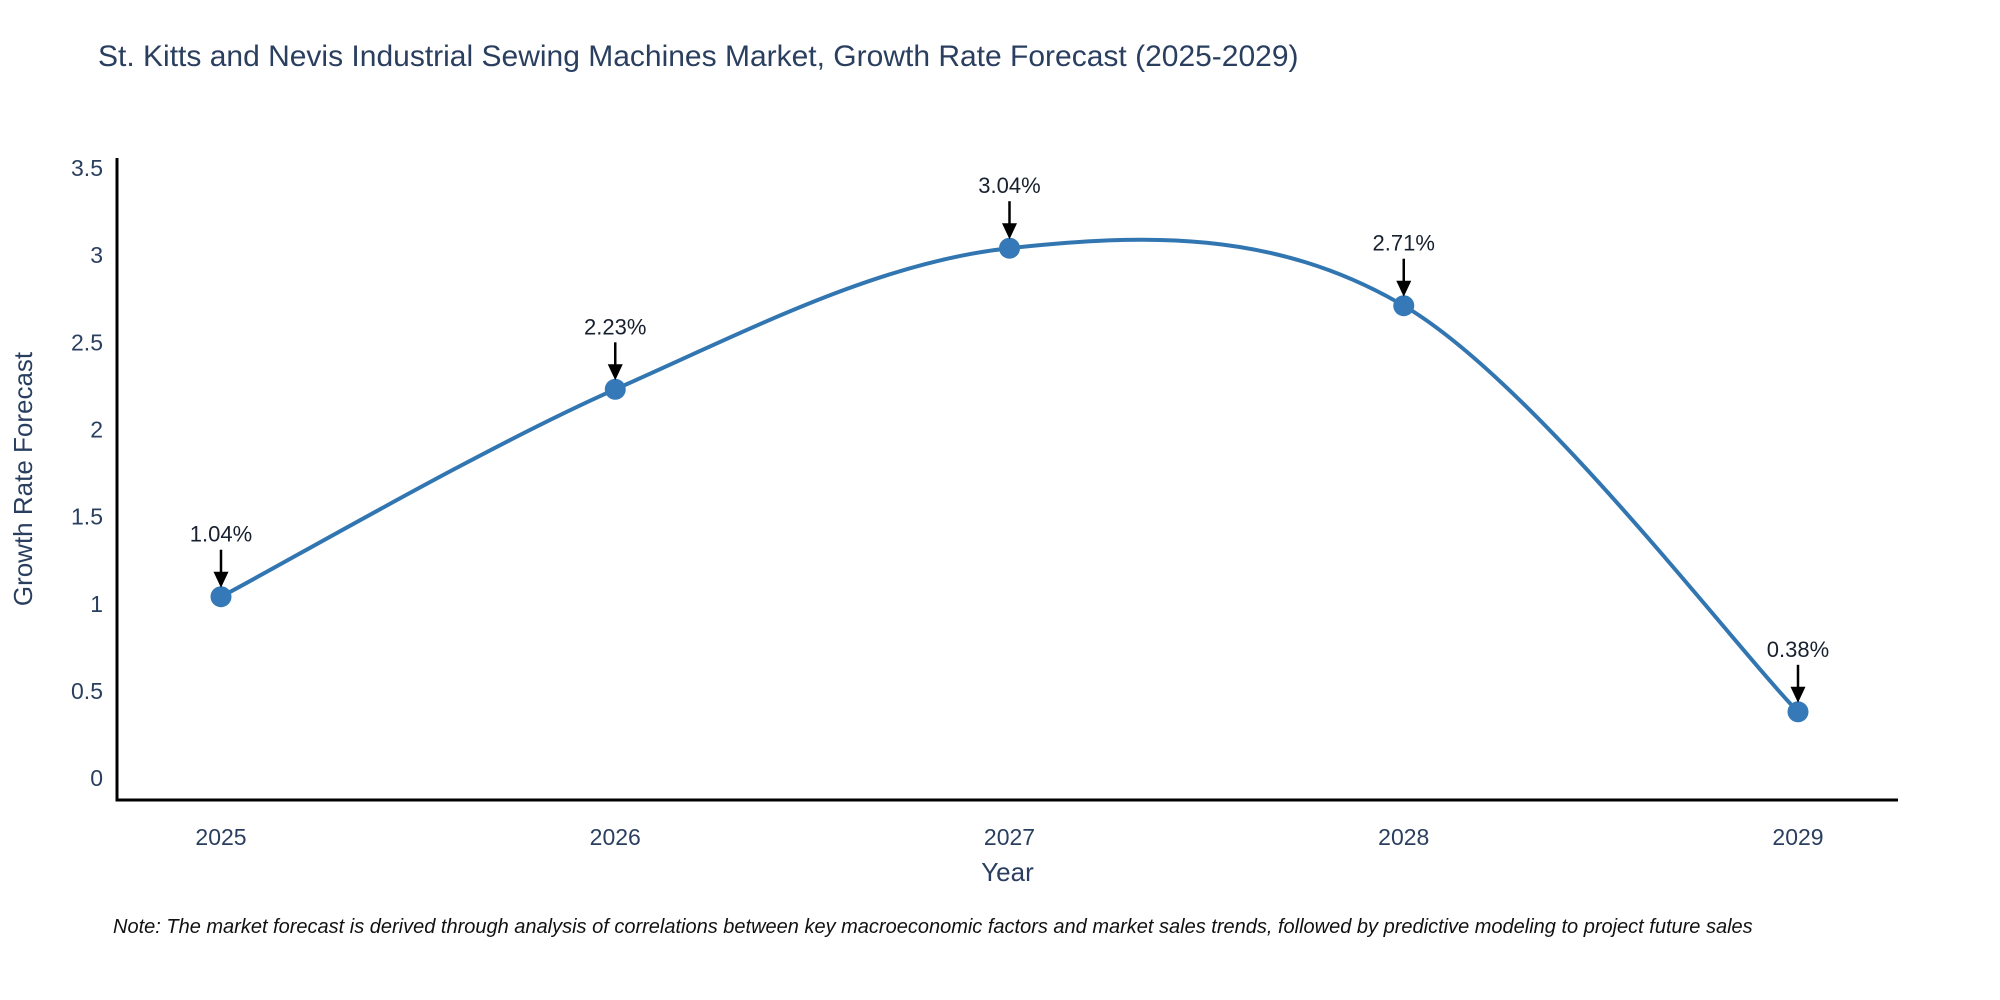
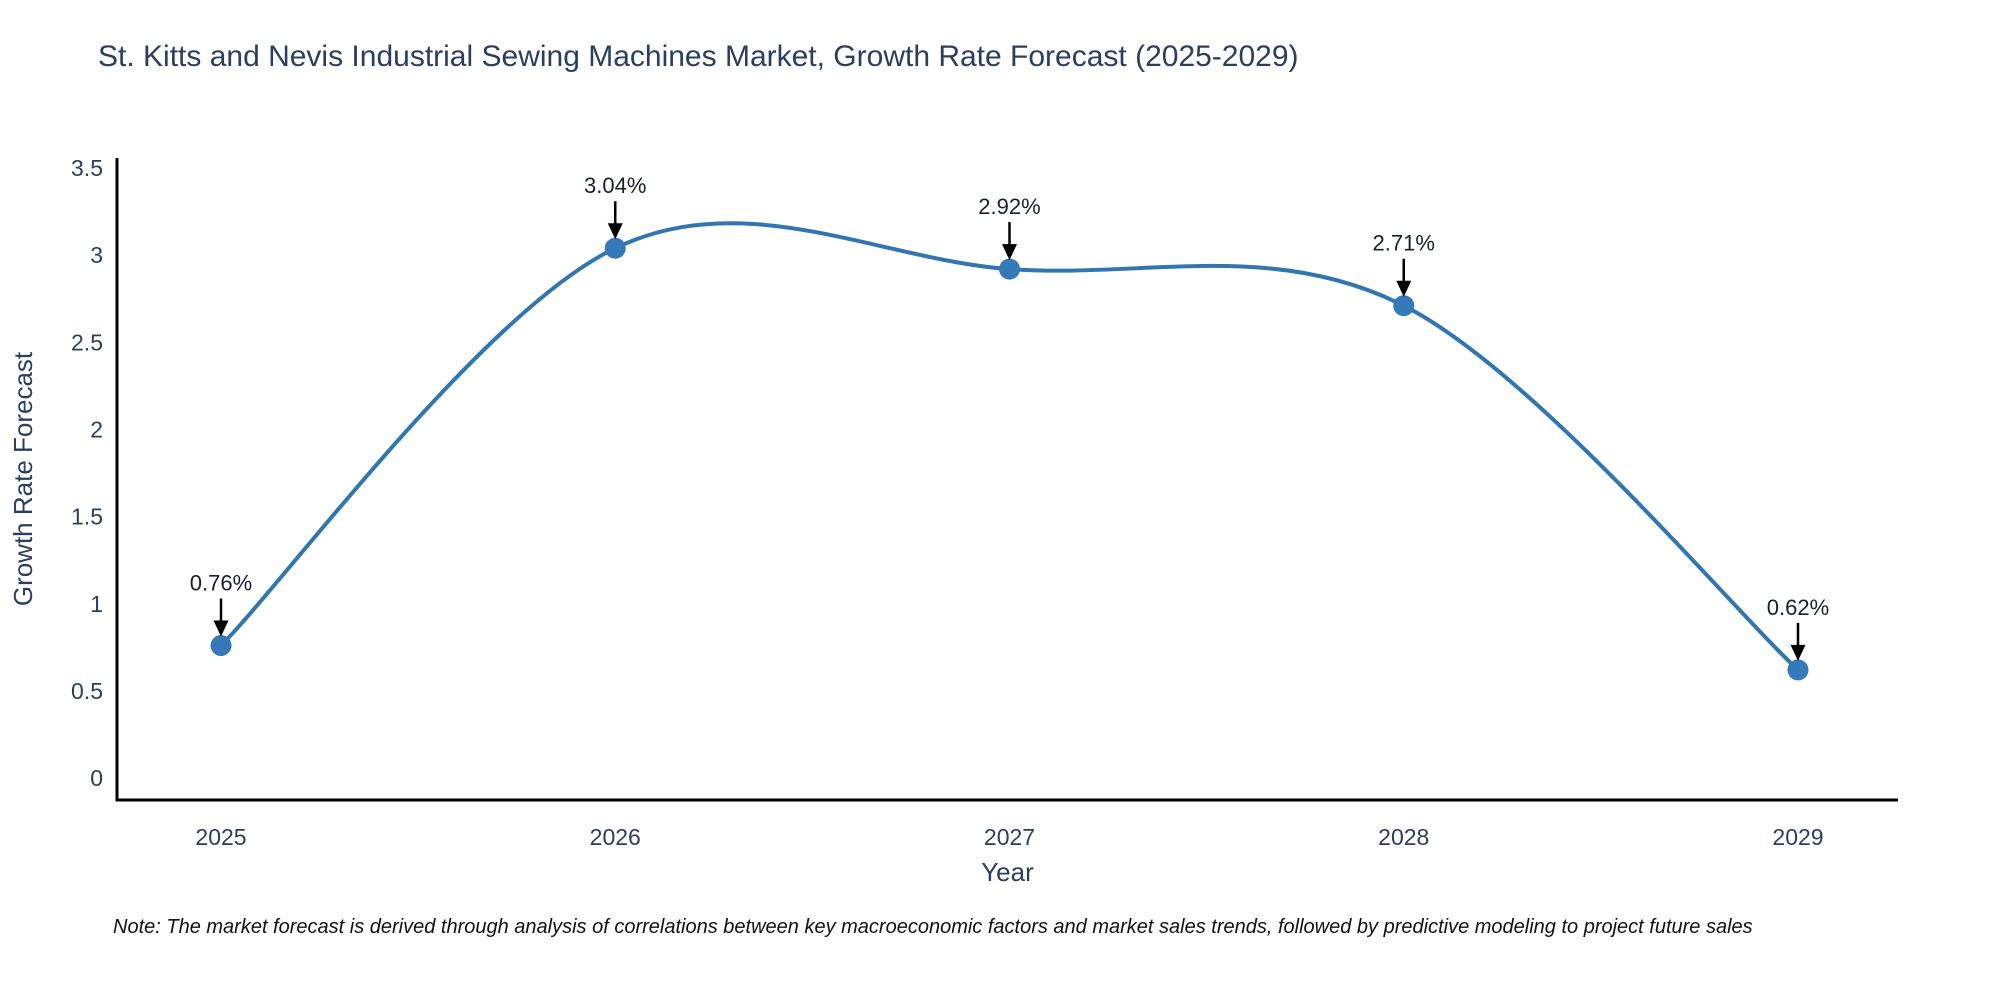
2025: 1.04% -> 0.76%
2026: 2.23% -> 3.04%
2027: 3.04% -> 2.92%
2029: 0.38% -> 0.62%
